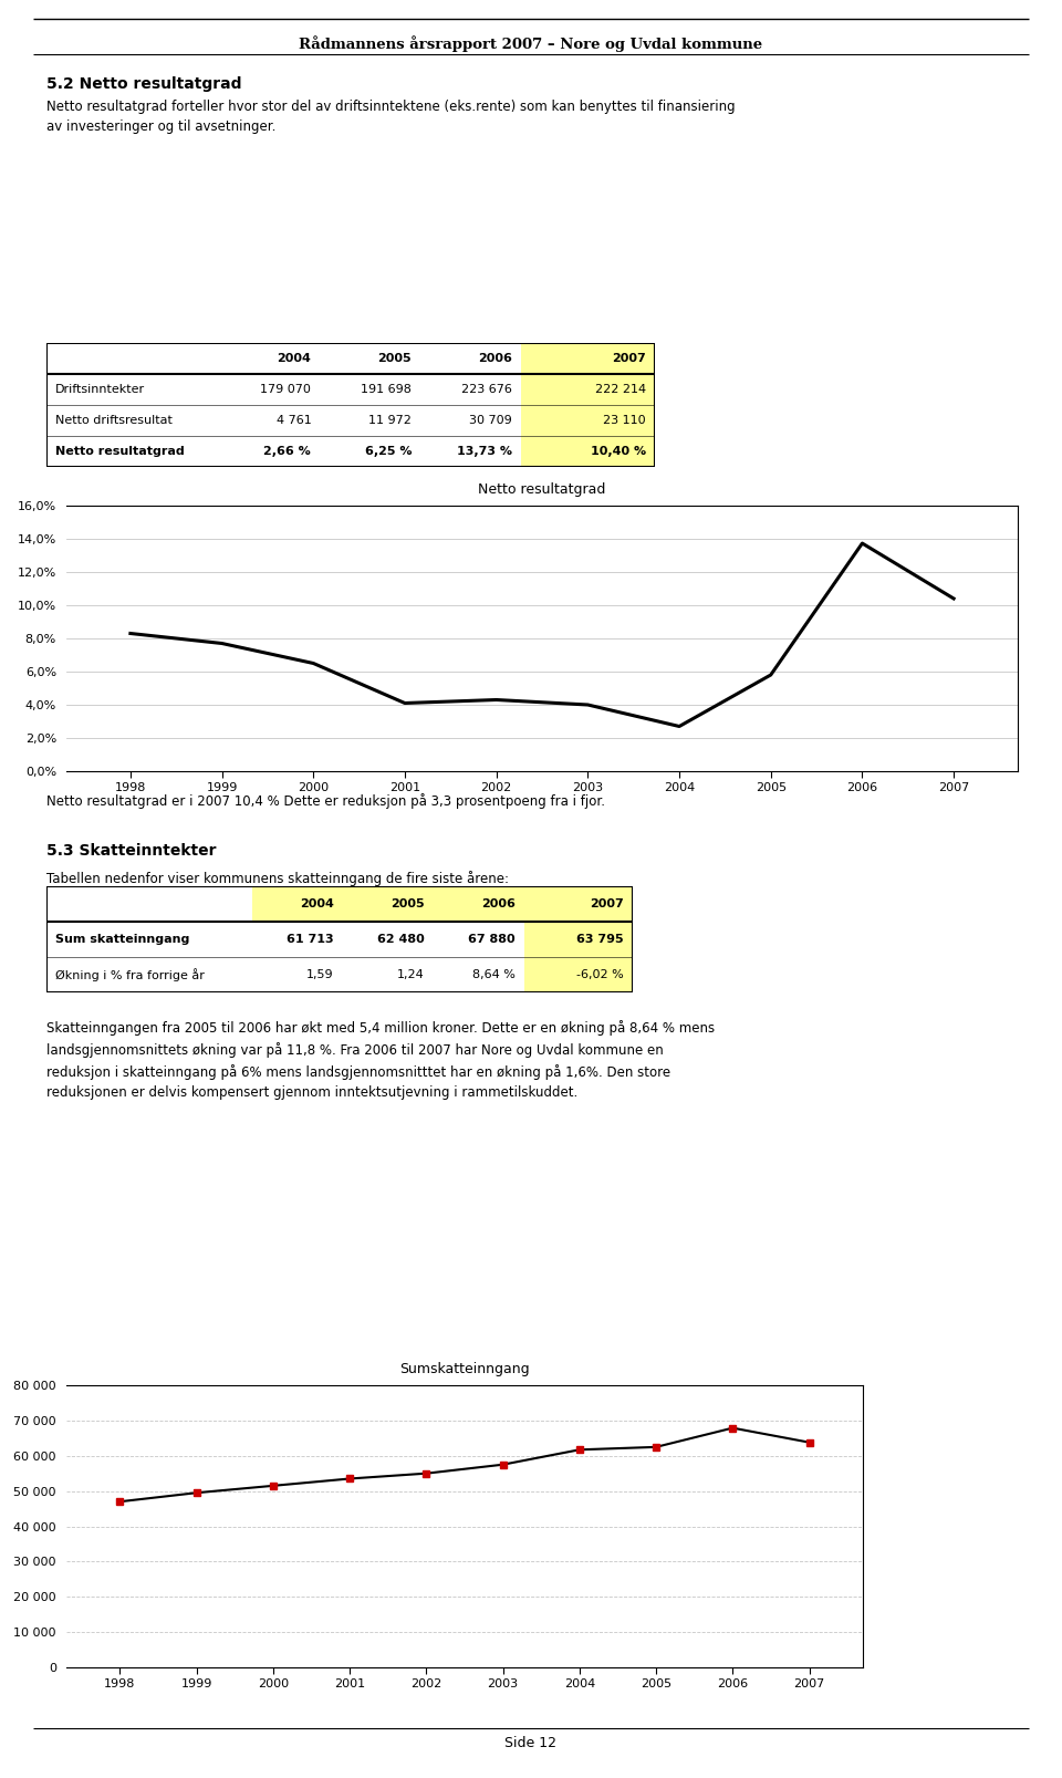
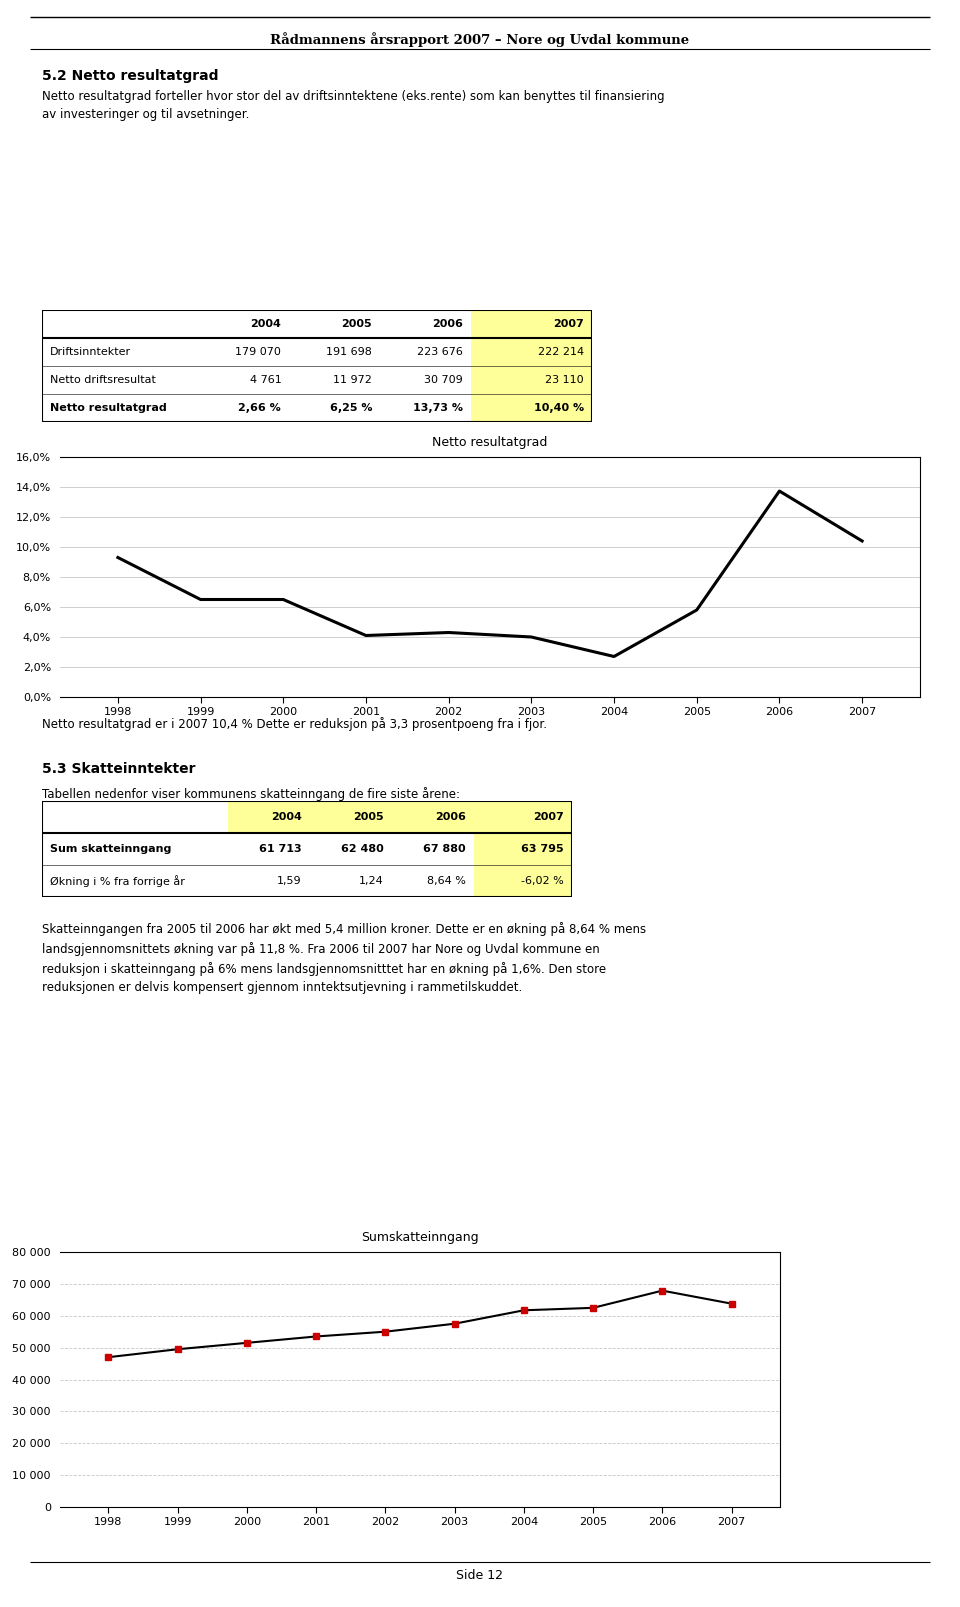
Netto resultatgrad/1998: 8,3% -> 9,3%
Netto resultatgrad/1999: 7,7% -> 6,5%
